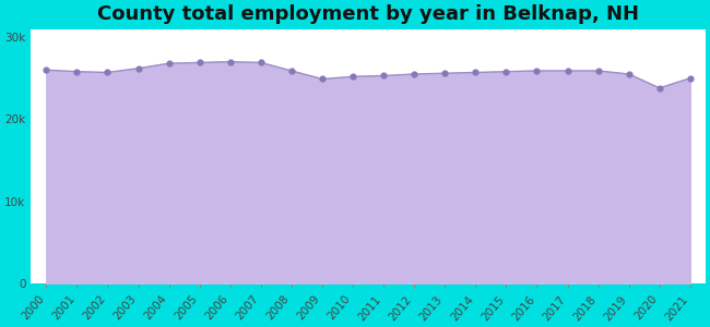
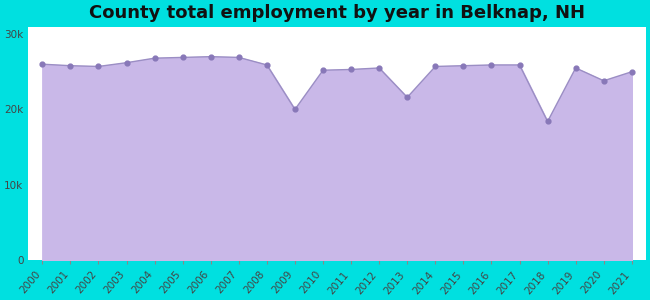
2009: 24.9k -> 20.0k
2013: 25.6k -> 21.6k
2018: 25.9k -> 18.4k
